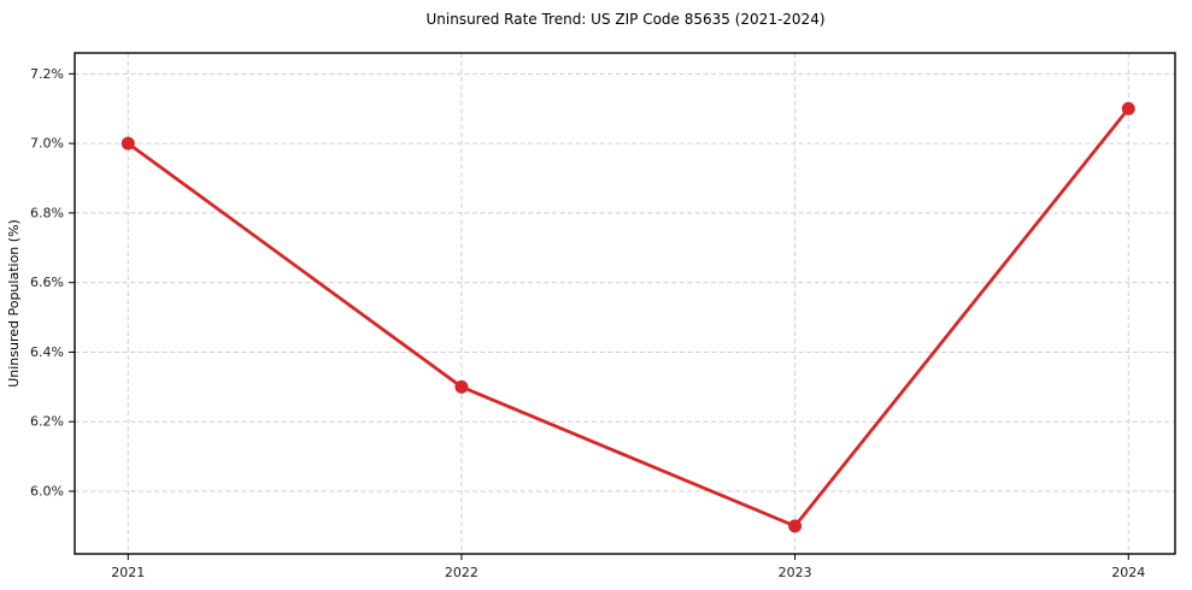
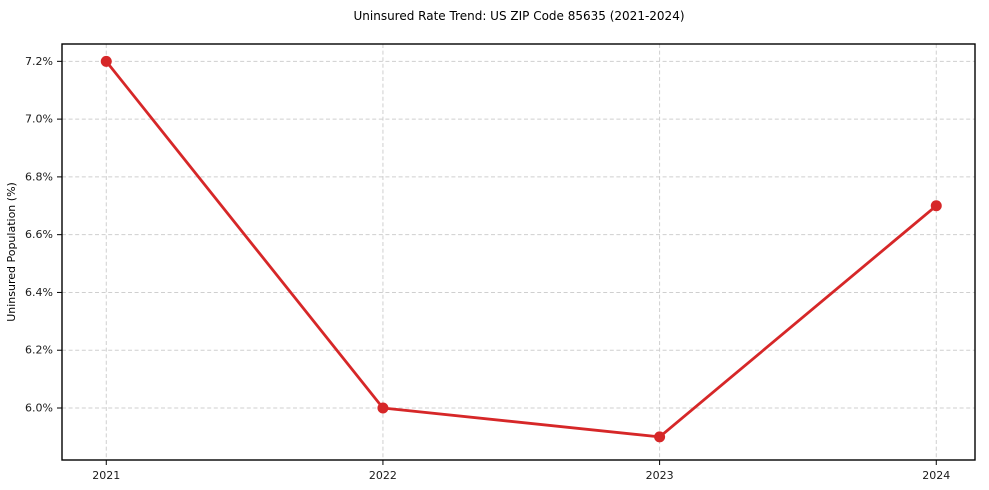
2021: 7.0% -> 7.2%
2022: 6.3% -> 6.0%
2024: 7.1% -> 6.7%
